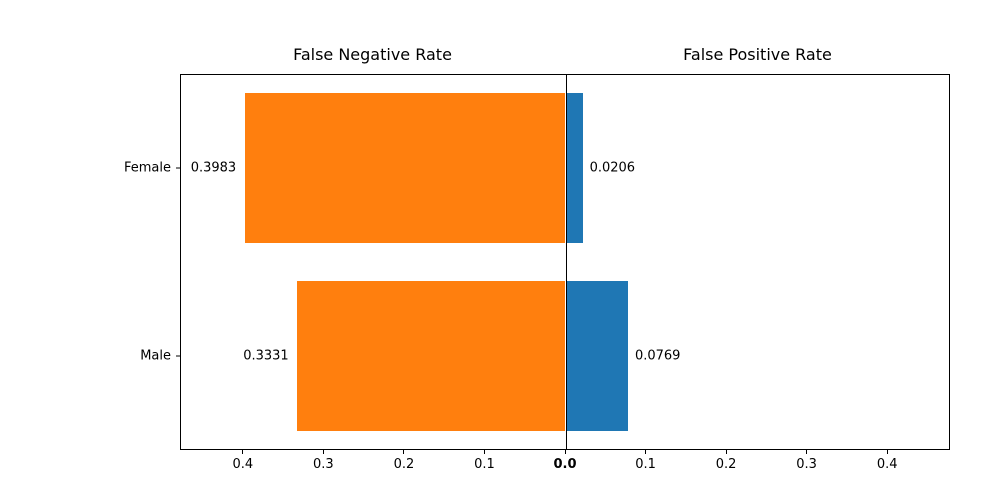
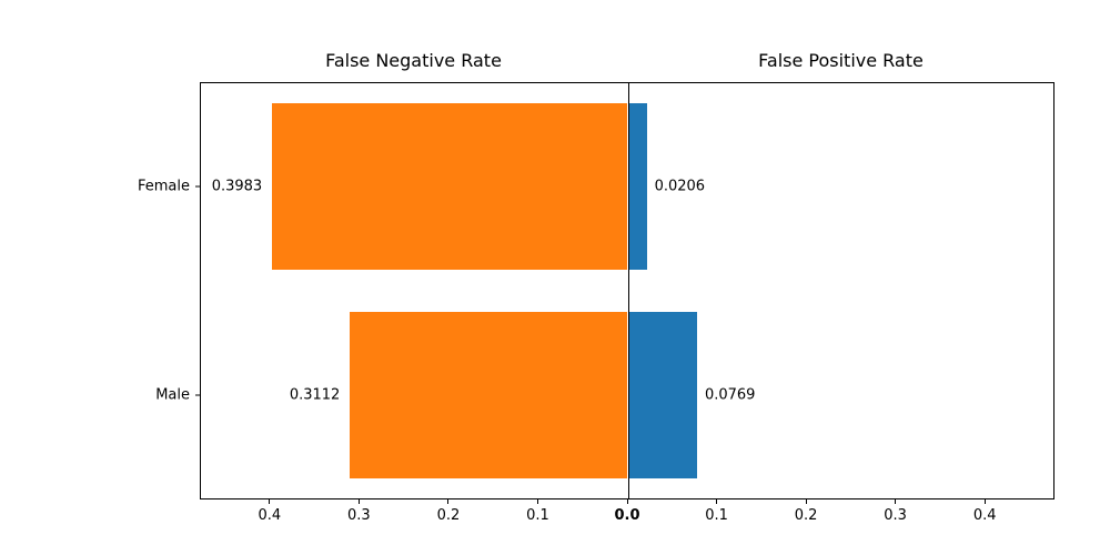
False Negative Rate/Male: 0.3331 -> 0.3112
